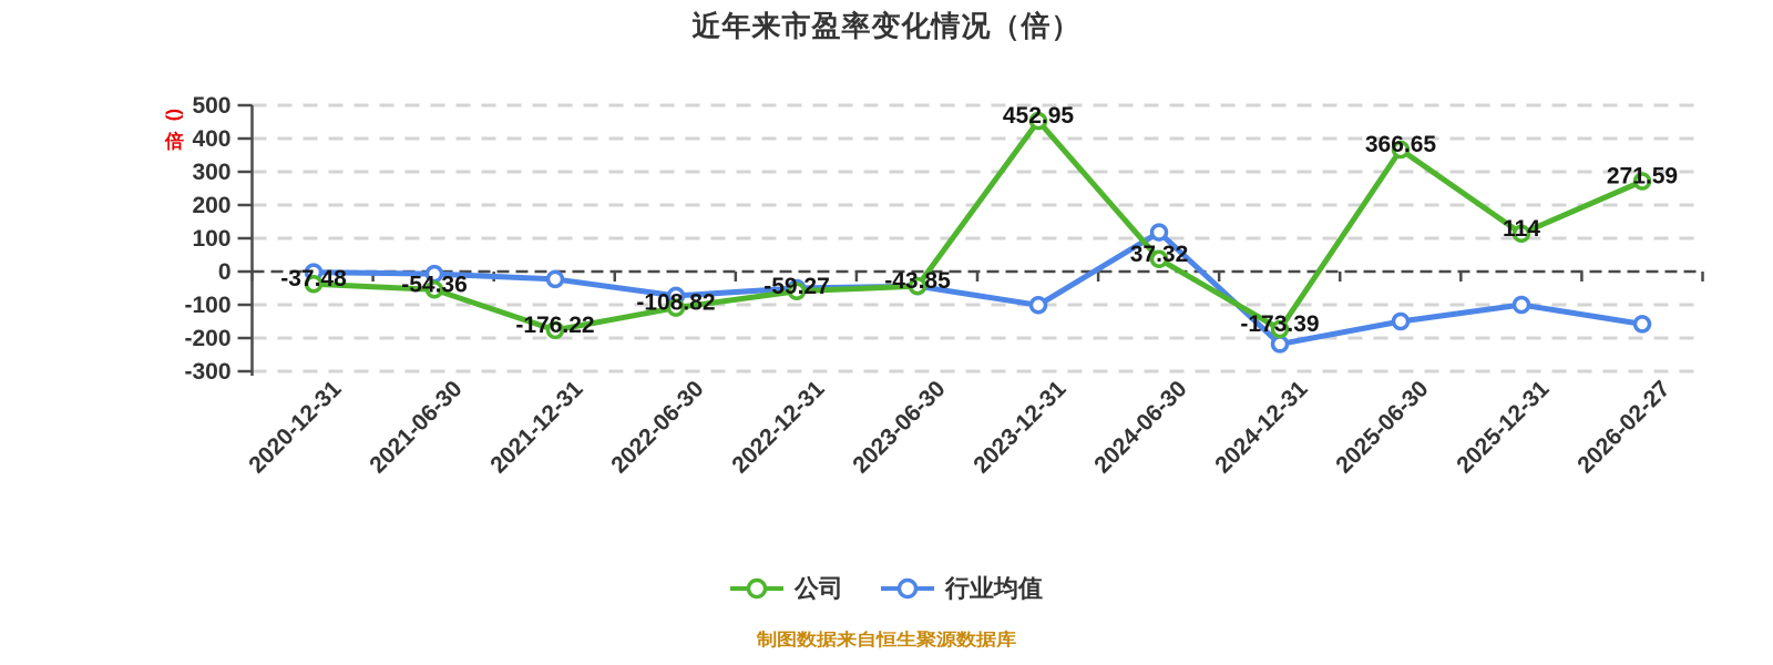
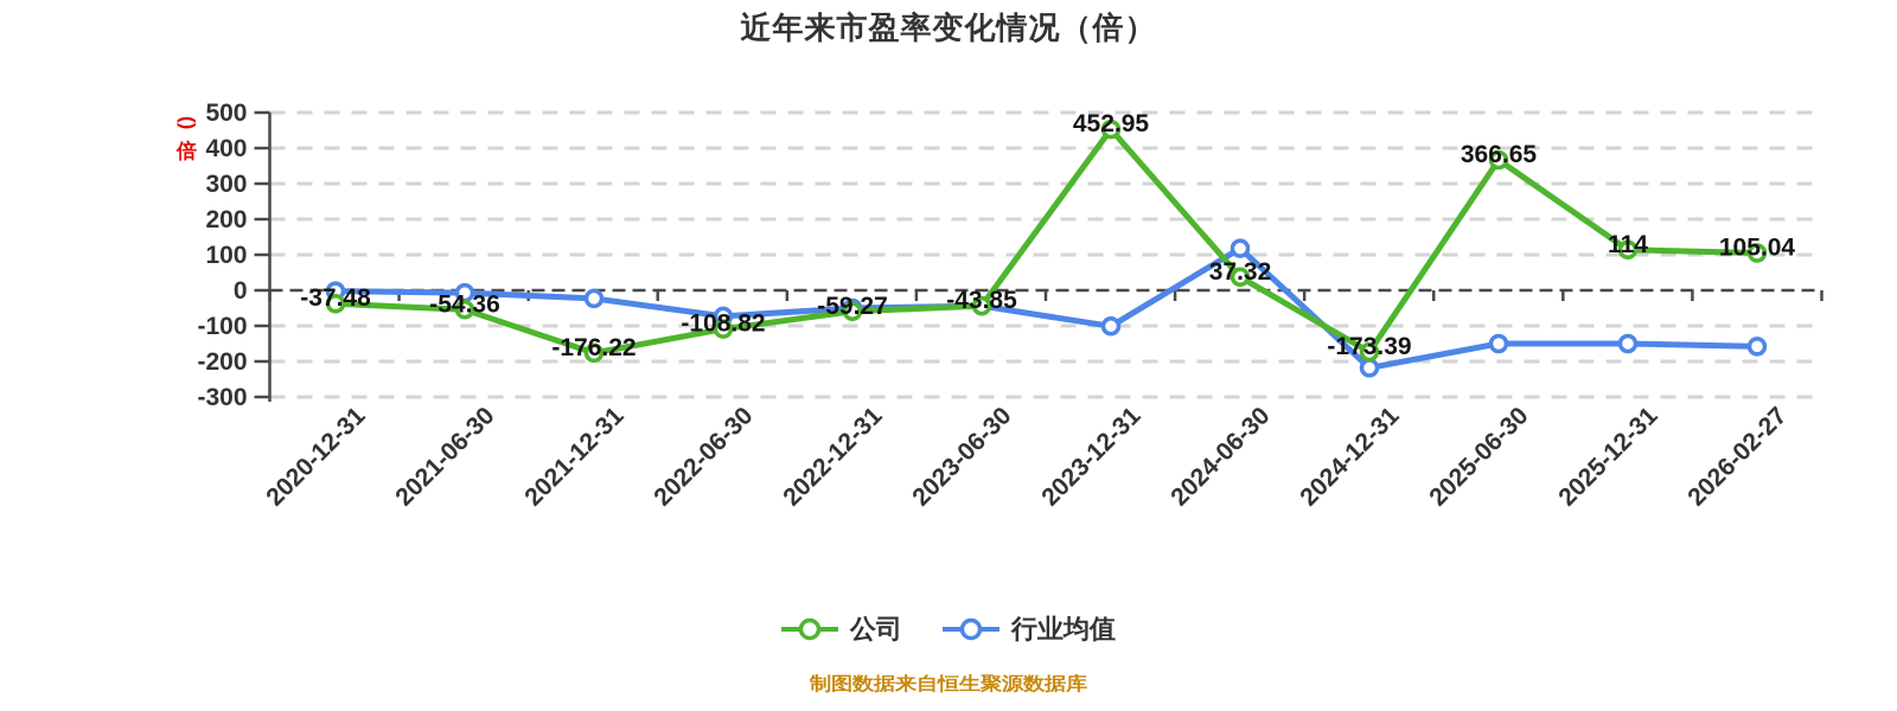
行业均值/2025-12-31: -100 -> -150
公司/2026-02-27: 271.59 -> 105.04
